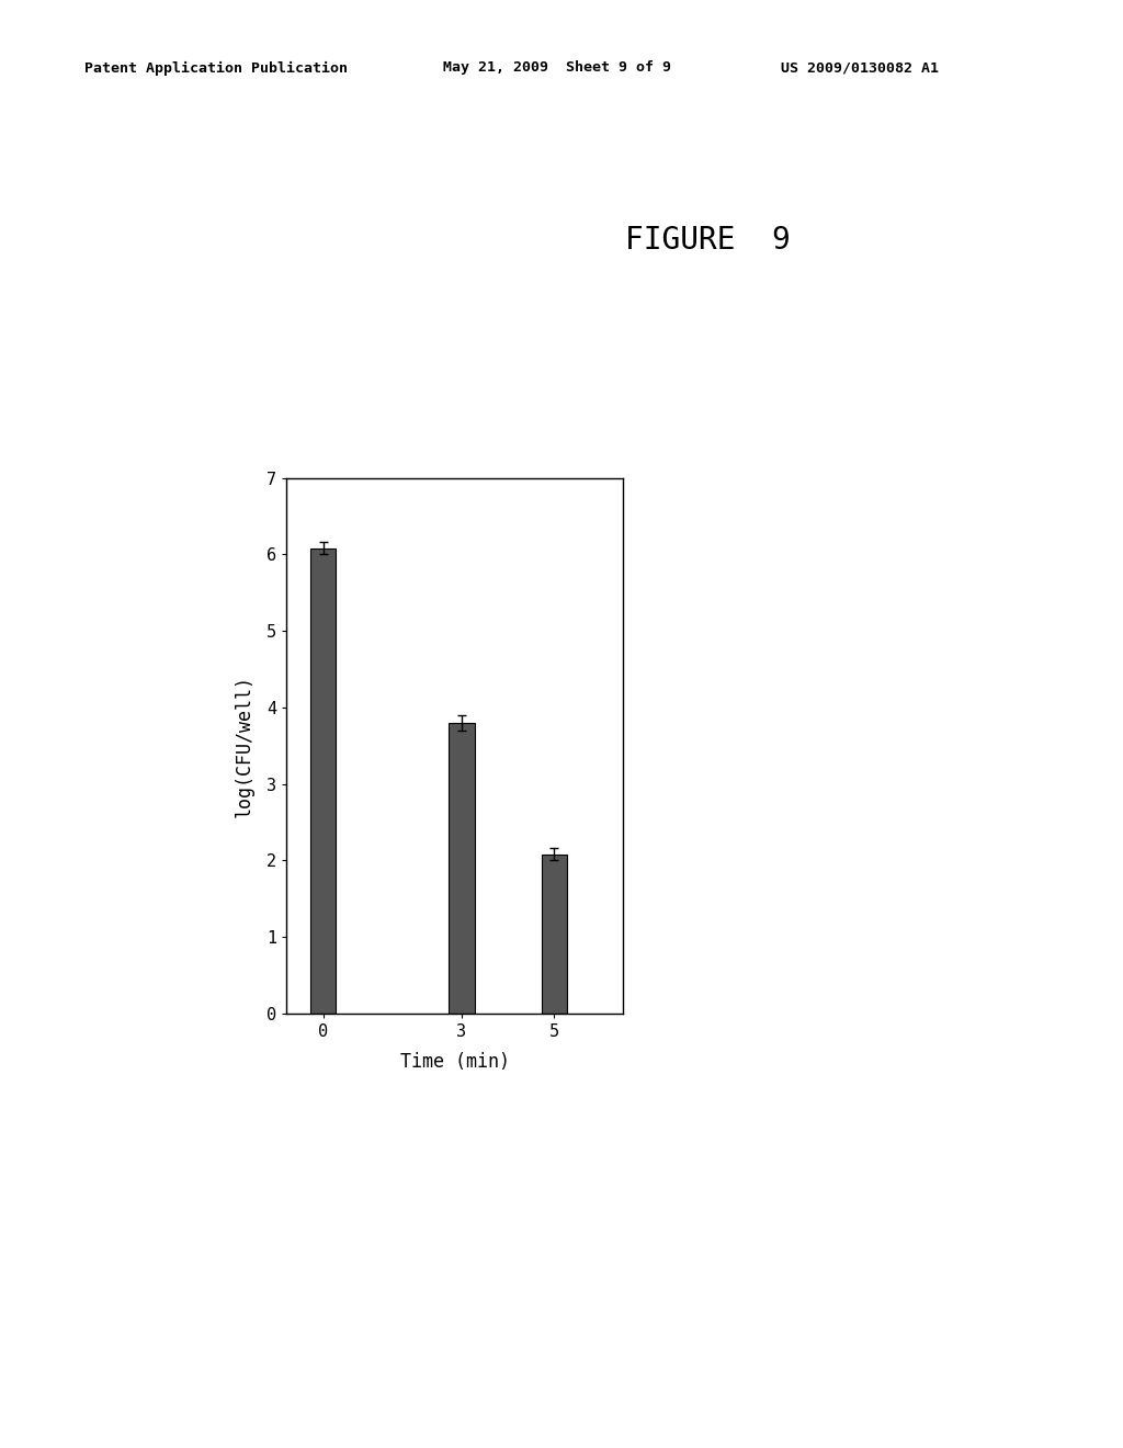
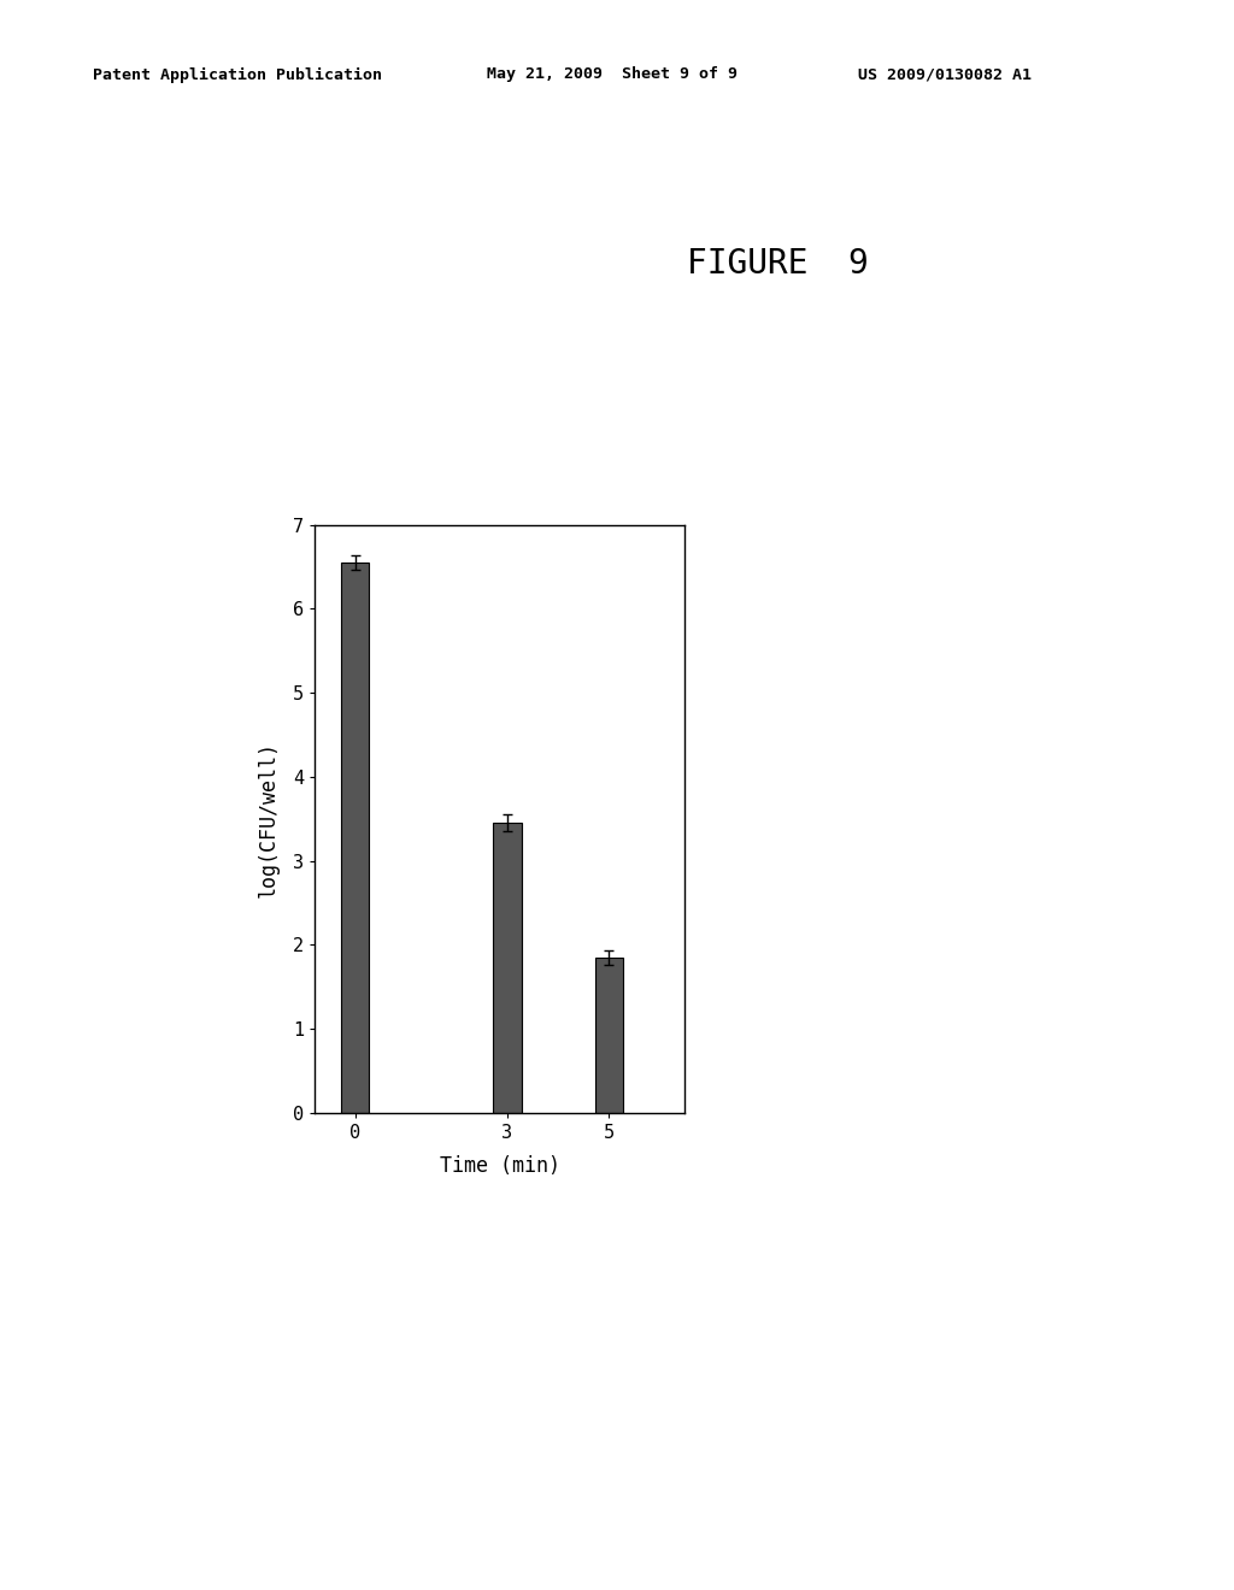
0: 6.08 -> 6.55
3: 3.80 -> 3.45
5: 2.08 -> 1.85
